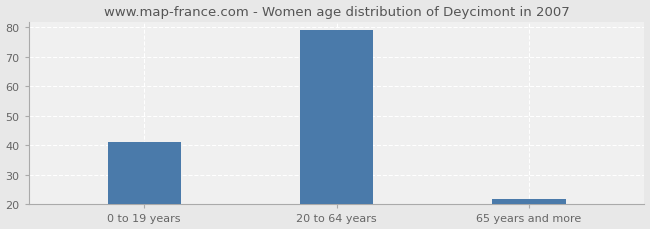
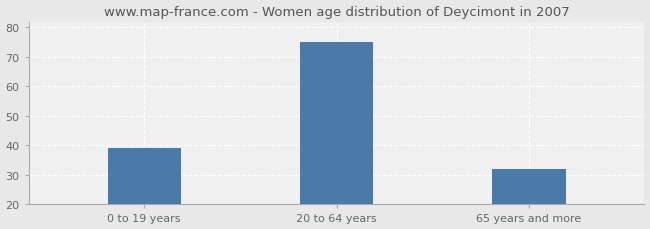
0 to 19 years: 41 -> 39
20 to 64 years: 79 -> 75
65 years and more: 22 -> 32
